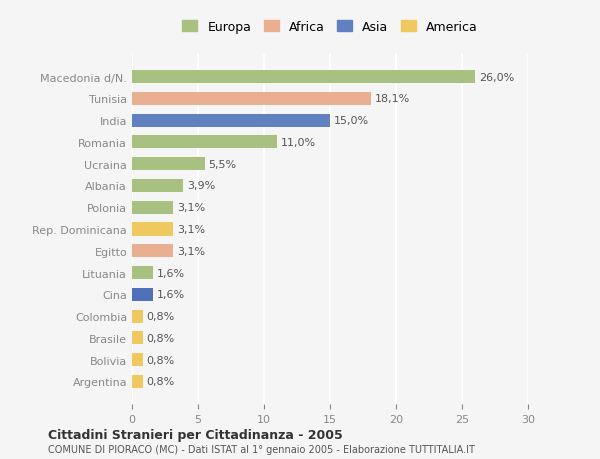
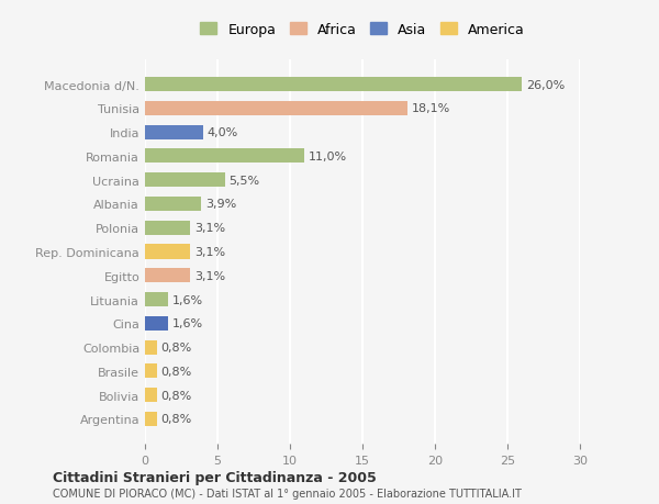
India: 15,0% -> 4,0%
